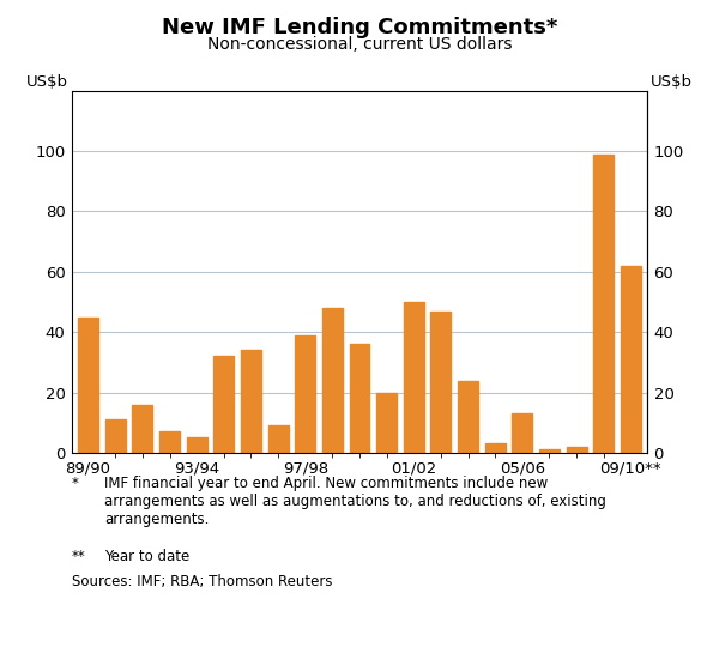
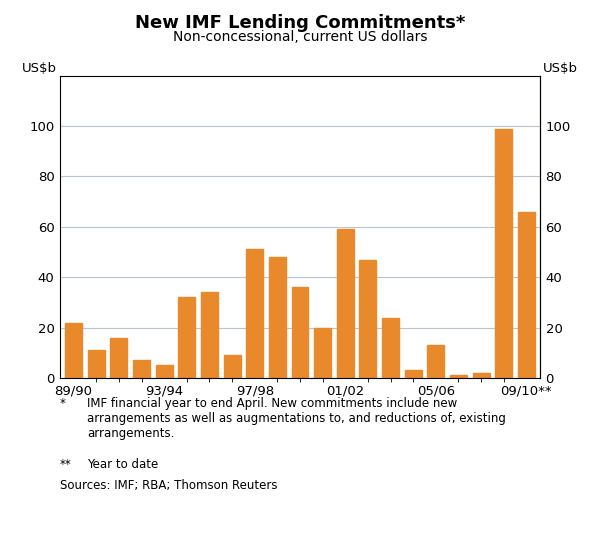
89/90: 45 -> 22
97/98: 39 -> 51
01/02: 50 -> 59
09/10**: 62 -> 66
